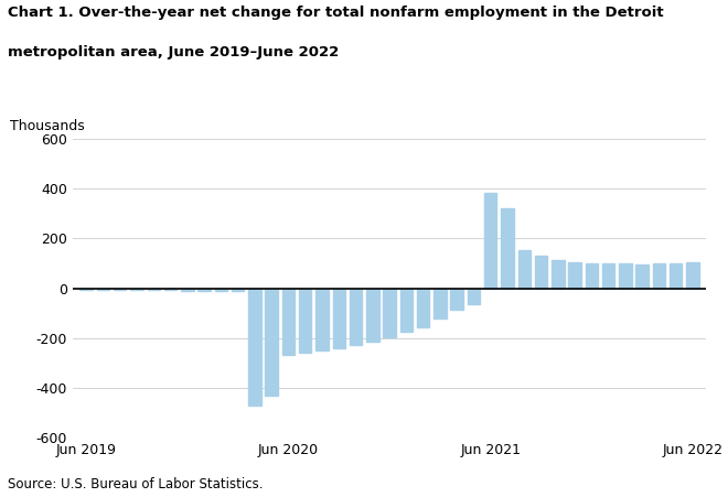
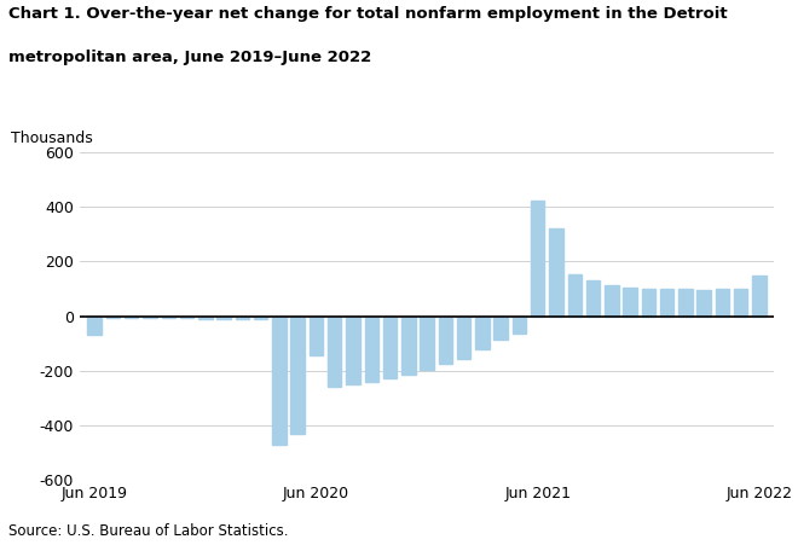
Jun 2019: -5 -> -70
Jun 2020: -270 -> -145
Jun 2021: 385 -> 425
Jun 2022: 105 -> 150
